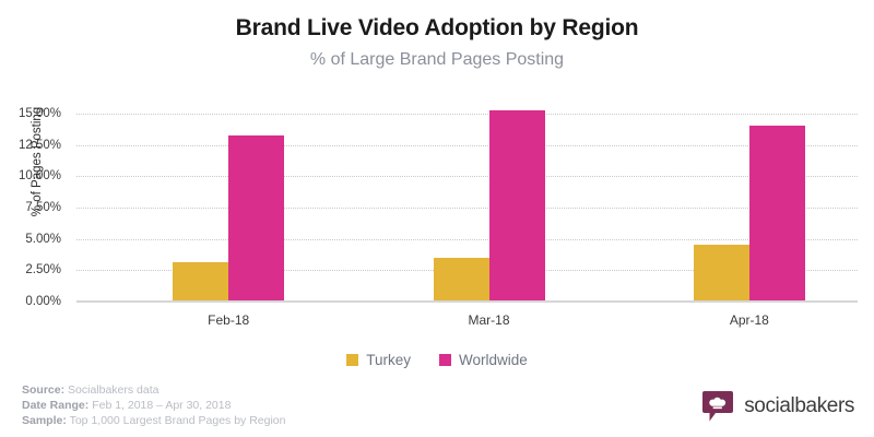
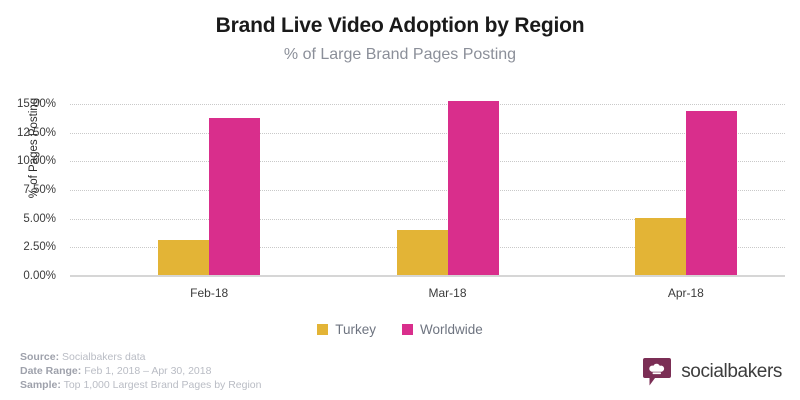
Worldwide/Feb-18: 13.3% -> 13.8%
Turkey/Mar-18: 3.5% -> 4.0%
Turkey/Apr-18: 4.5% -> 5.1%
Worldwide/Apr-18: 14.0% -> 14.4%
